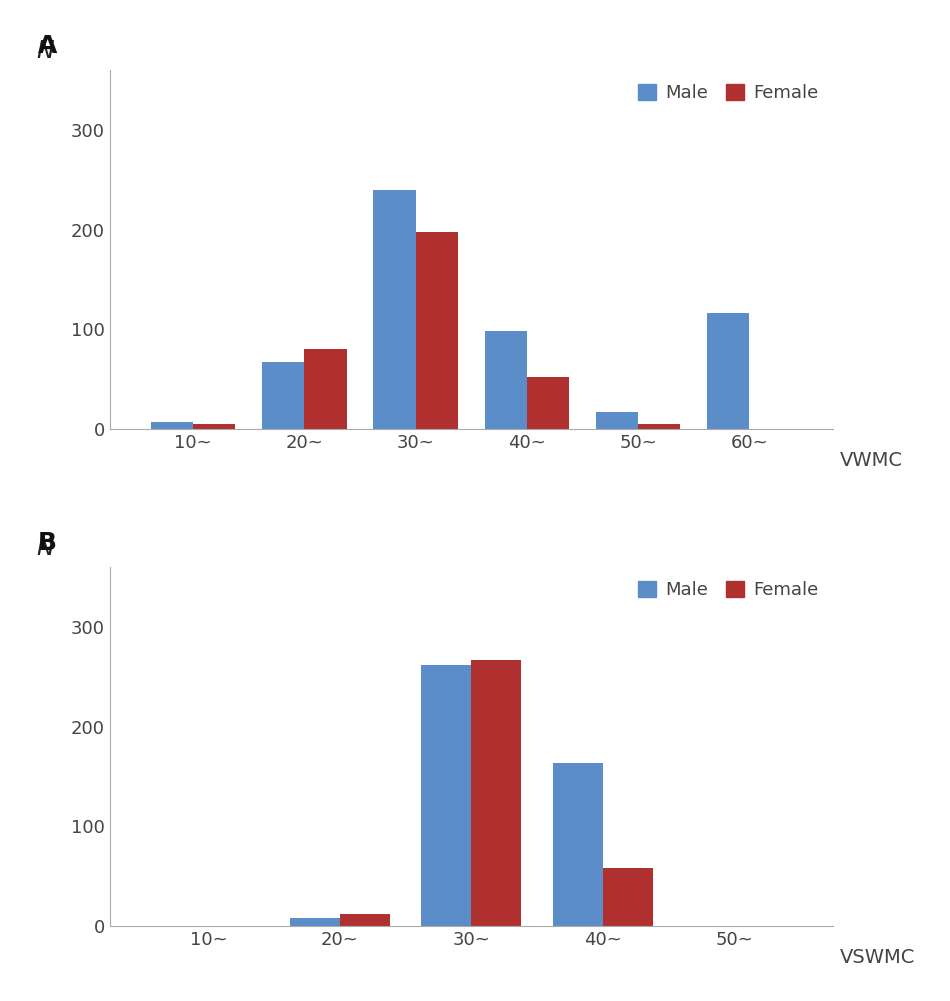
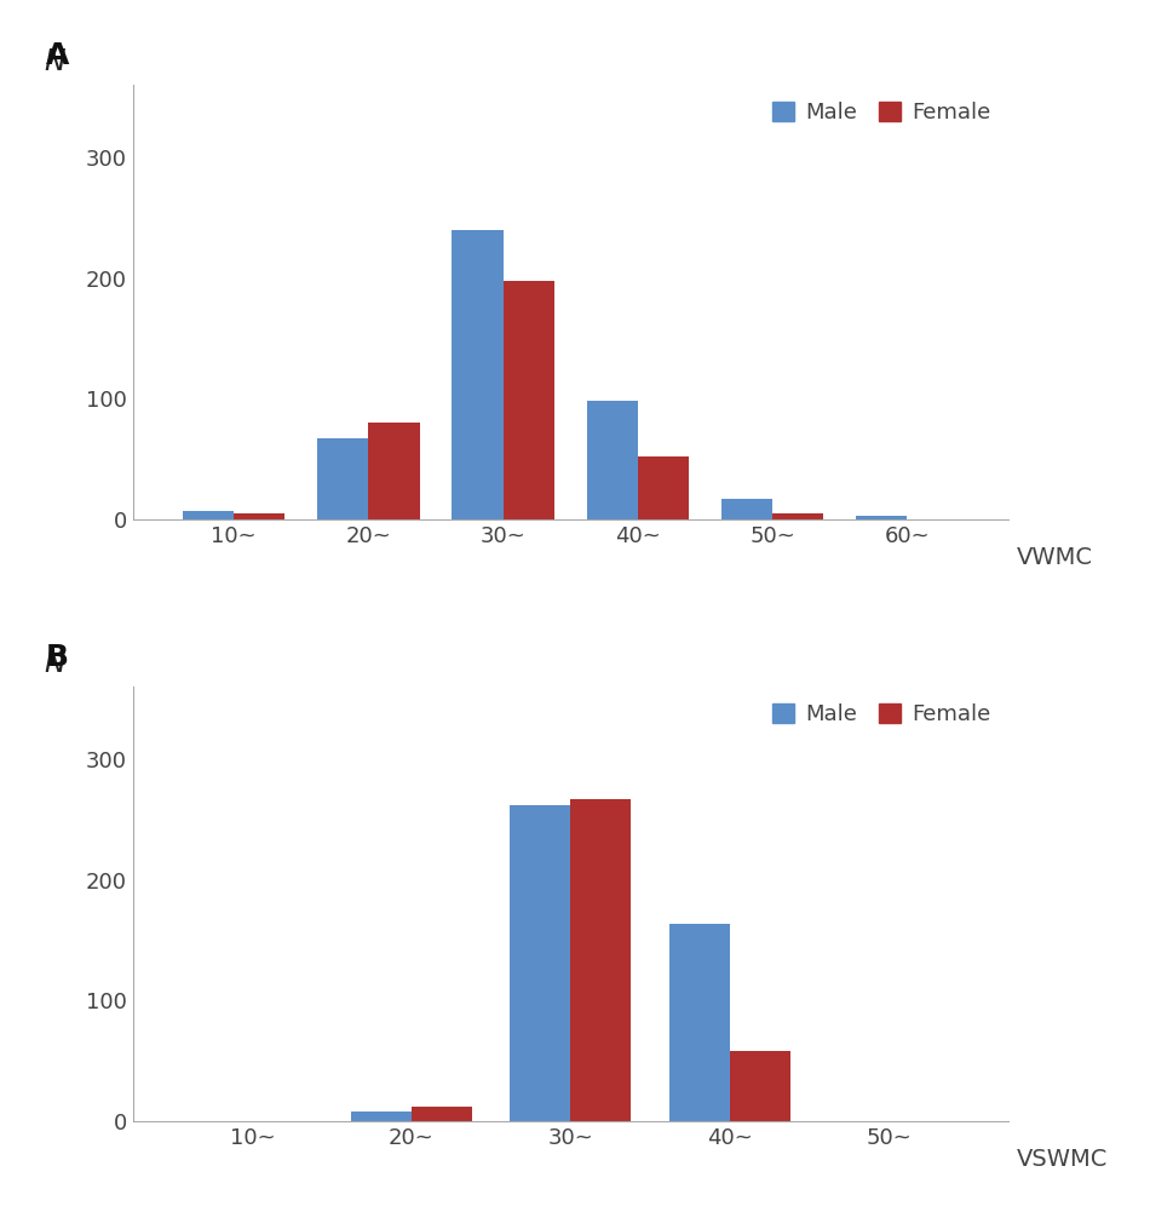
Male/60~: 116 -> 3
